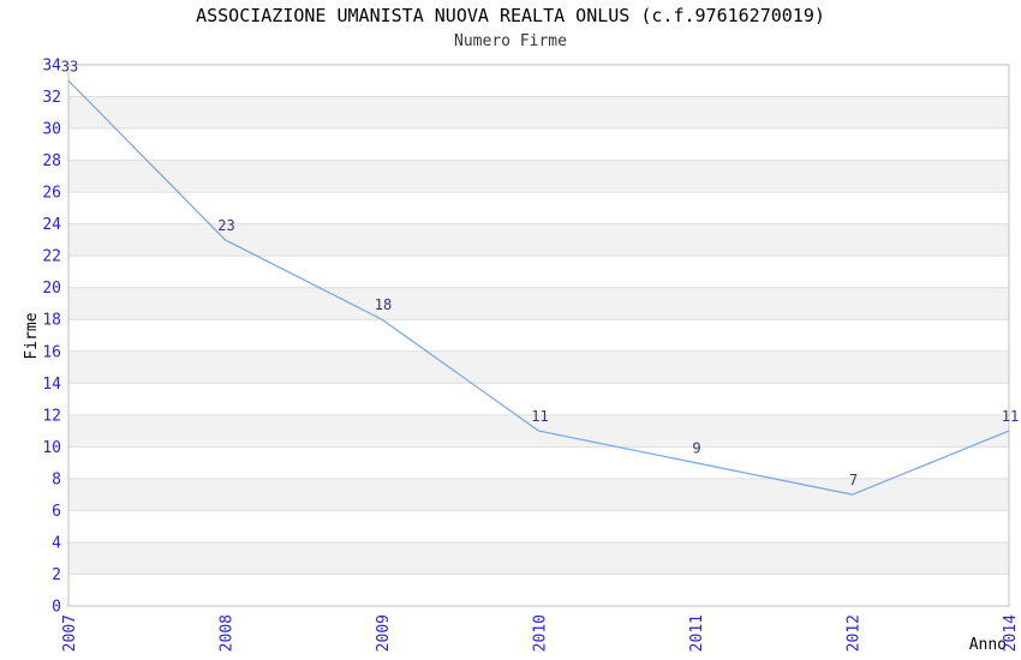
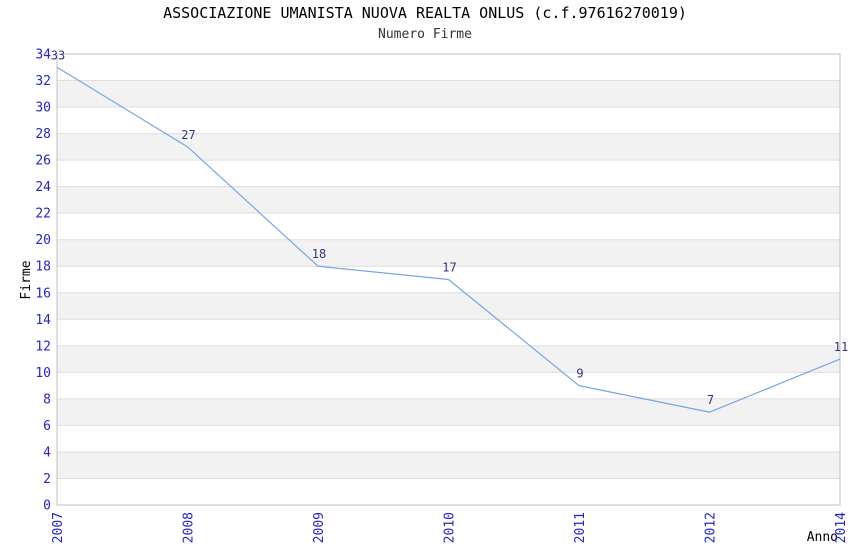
2008: 23 -> 27
2010: 11 -> 17
